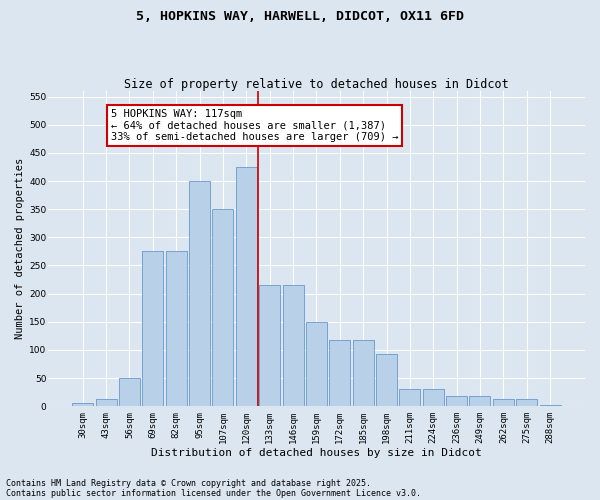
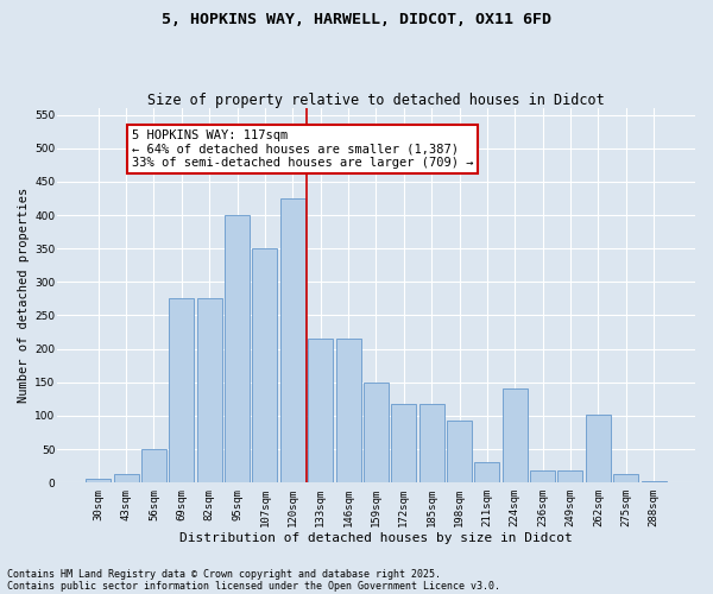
224sqm: 30 -> 140
262sqm: 12 -> 102
